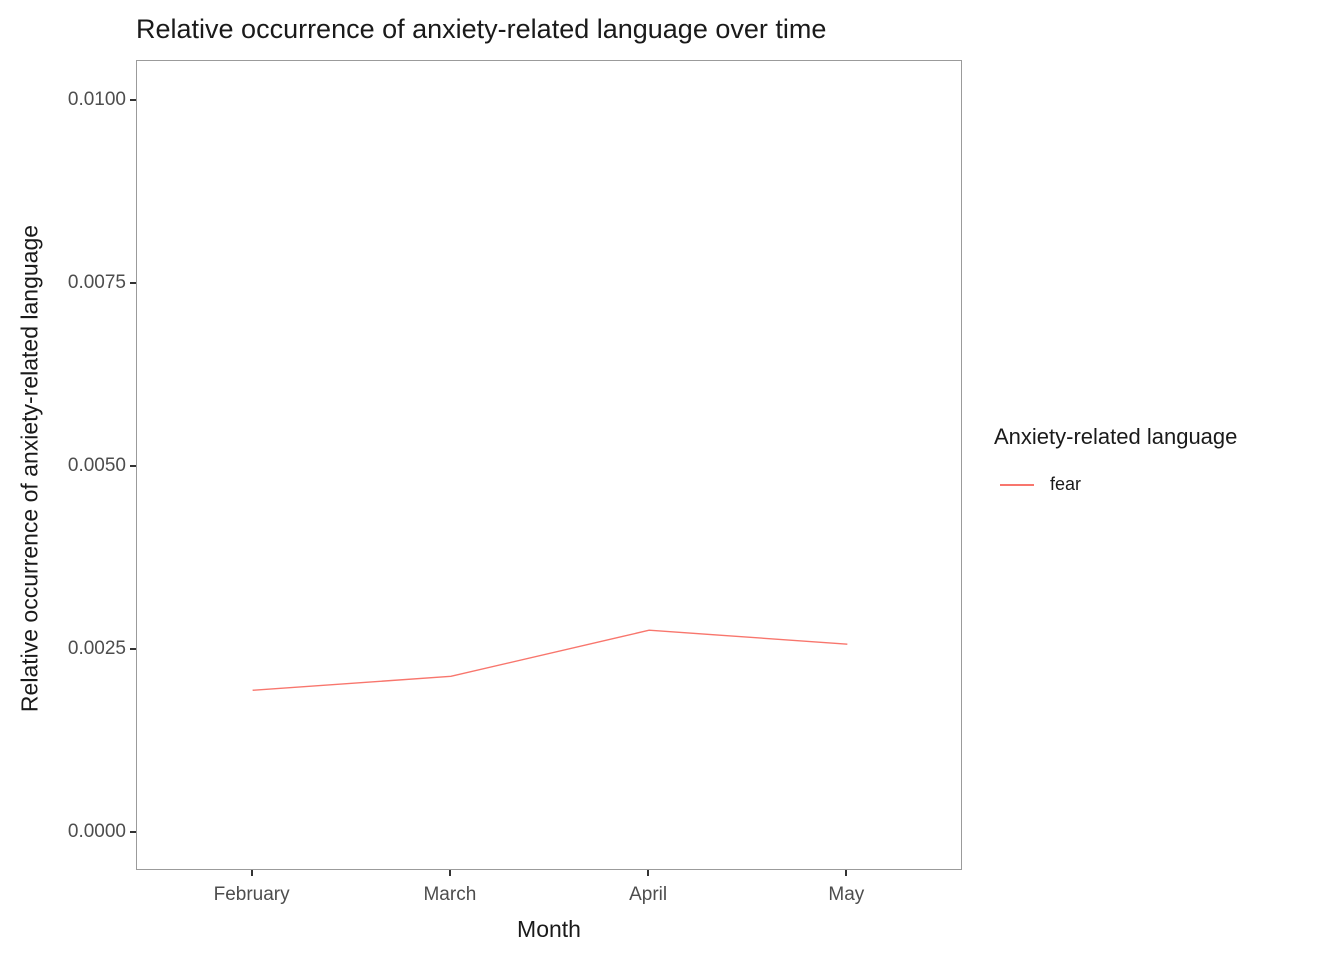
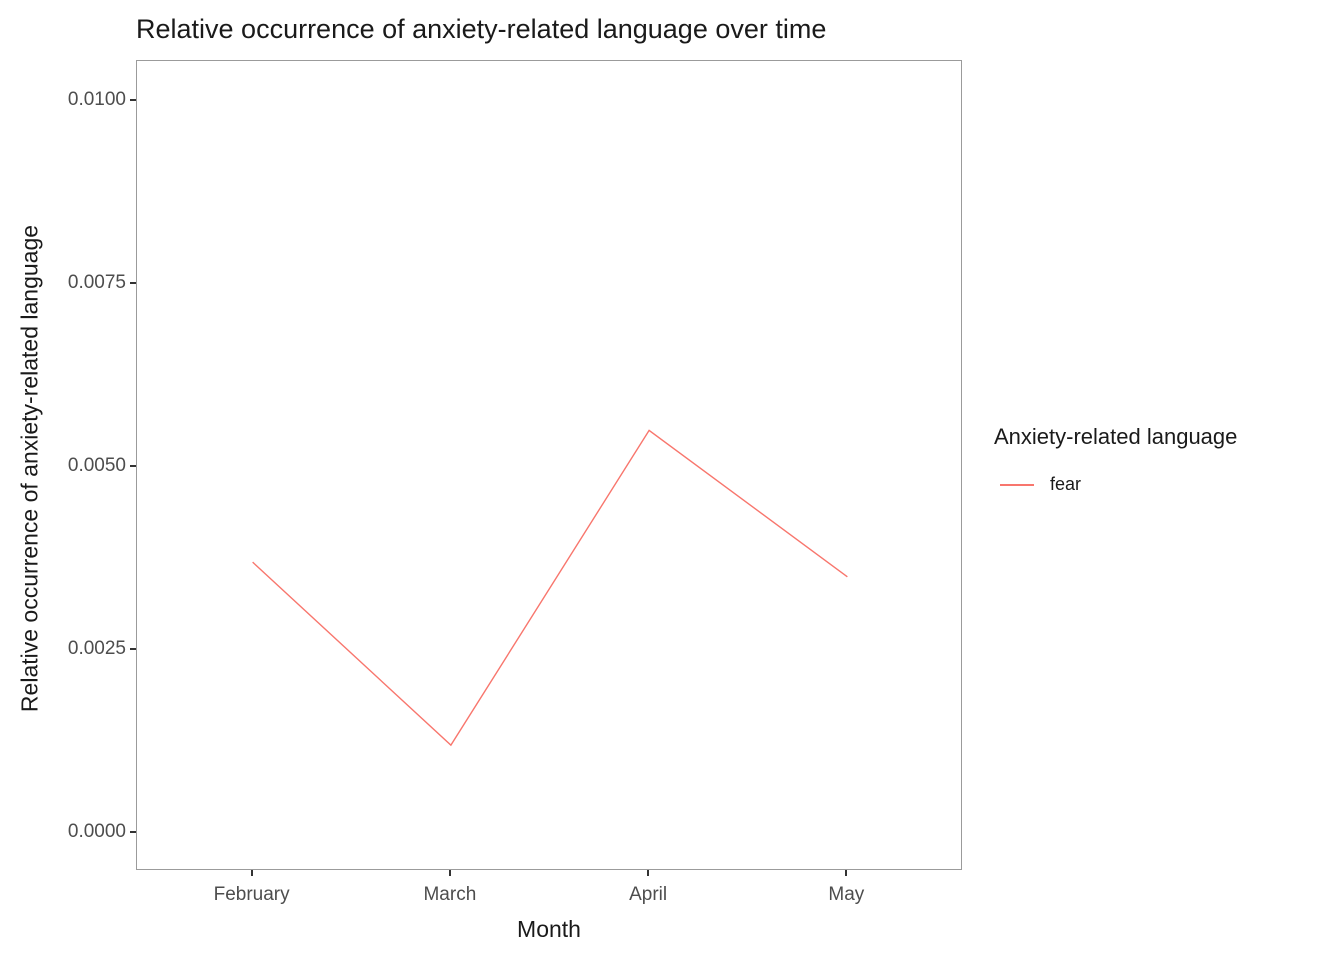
February: 0.0019 -> 0.0037
March: 0.0021 -> 0.0012
April: 0.0028 -> 0.0055
May: 0.0026 -> 0.0035
